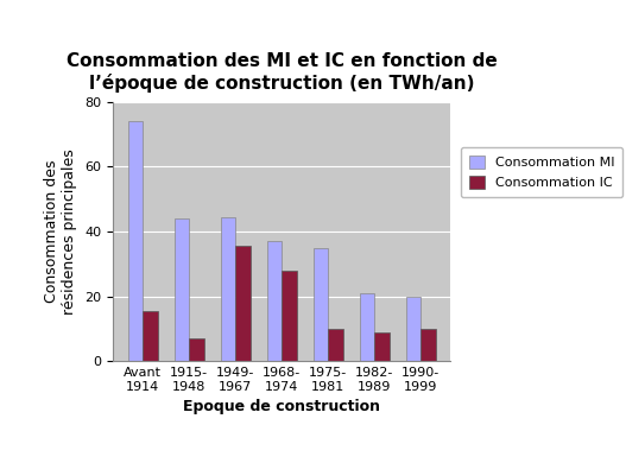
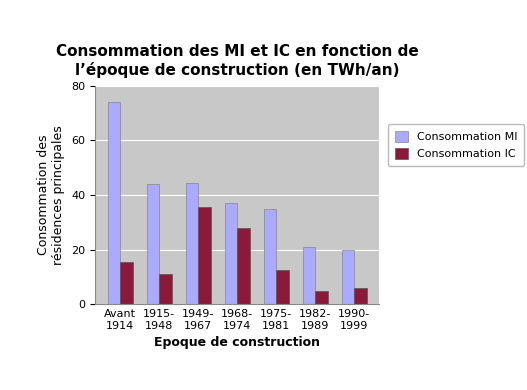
Consommation IC/1915- 1948: 7.0 -> 11.0
Consommation IC/1975- 1981: 10.0 -> 12.5
Consommation IC/1982- 1989: 9.0 -> 5.0
Consommation IC/1990- 1999: 10.0 -> 6.0
